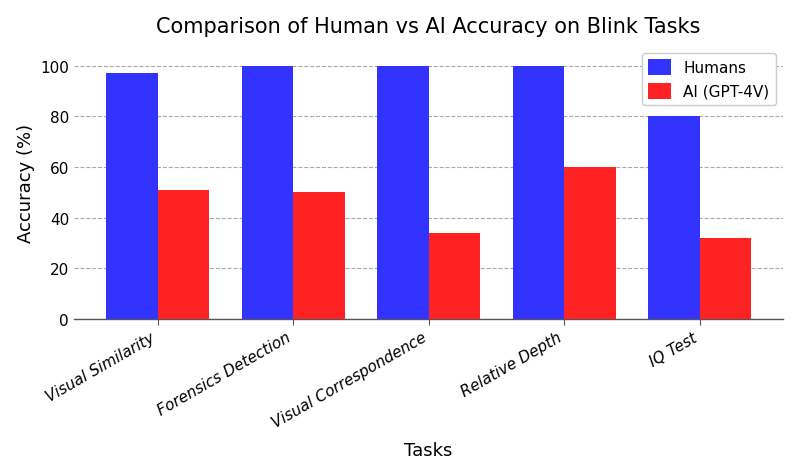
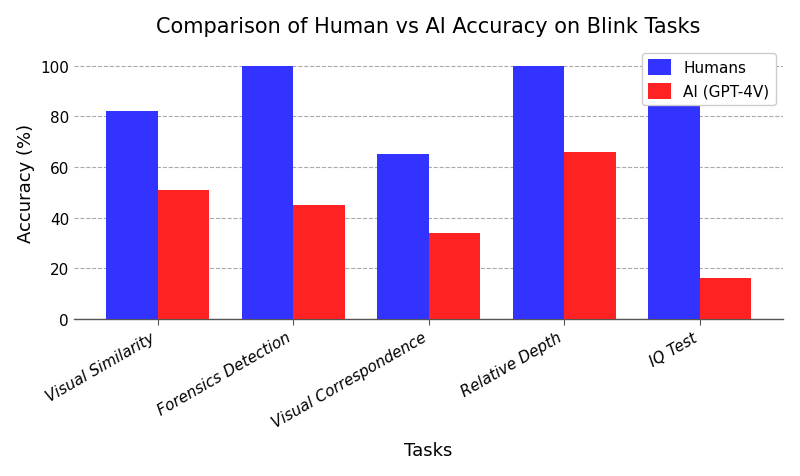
Humans/Visual Similarity: 97 -> 82
AI (GPT-4V)/Forensics Detection: 50 -> 45
Humans/Visual Correspondence: 100 -> 65
AI (GPT-4V)/Relative Depth: 60 -> 66
Humans/IQ Test: 80 -> 84
AI (GPT-4V)/IQ Test: 32 -> 16
